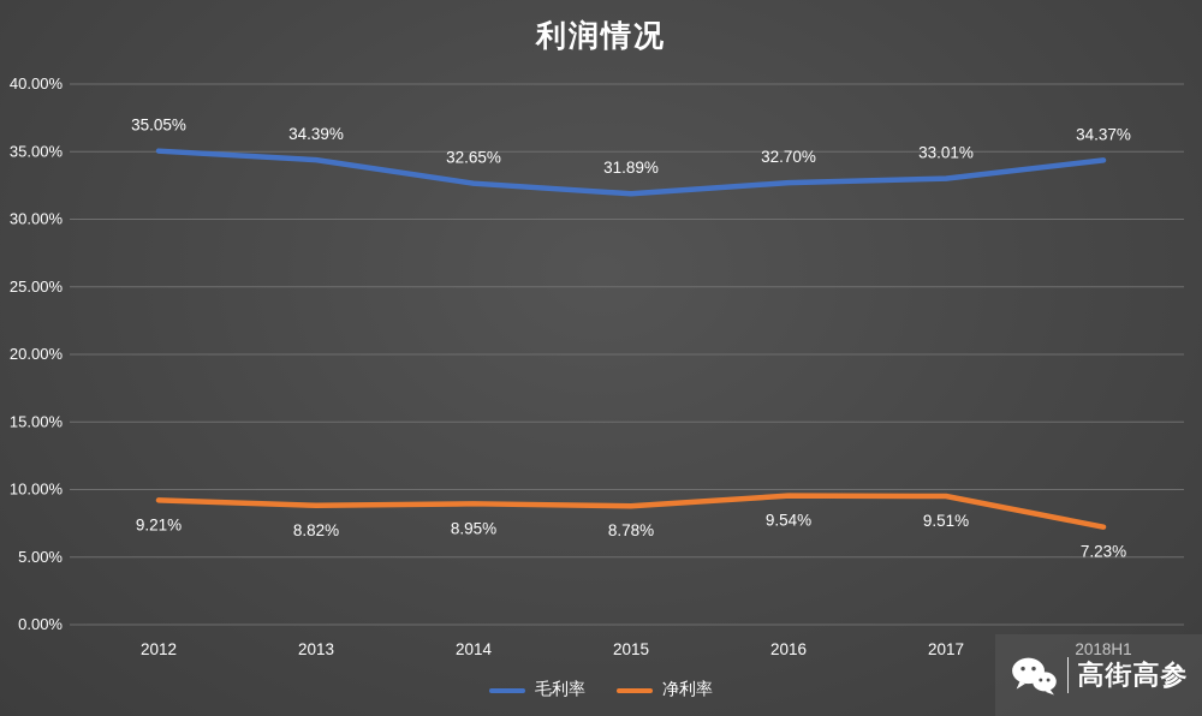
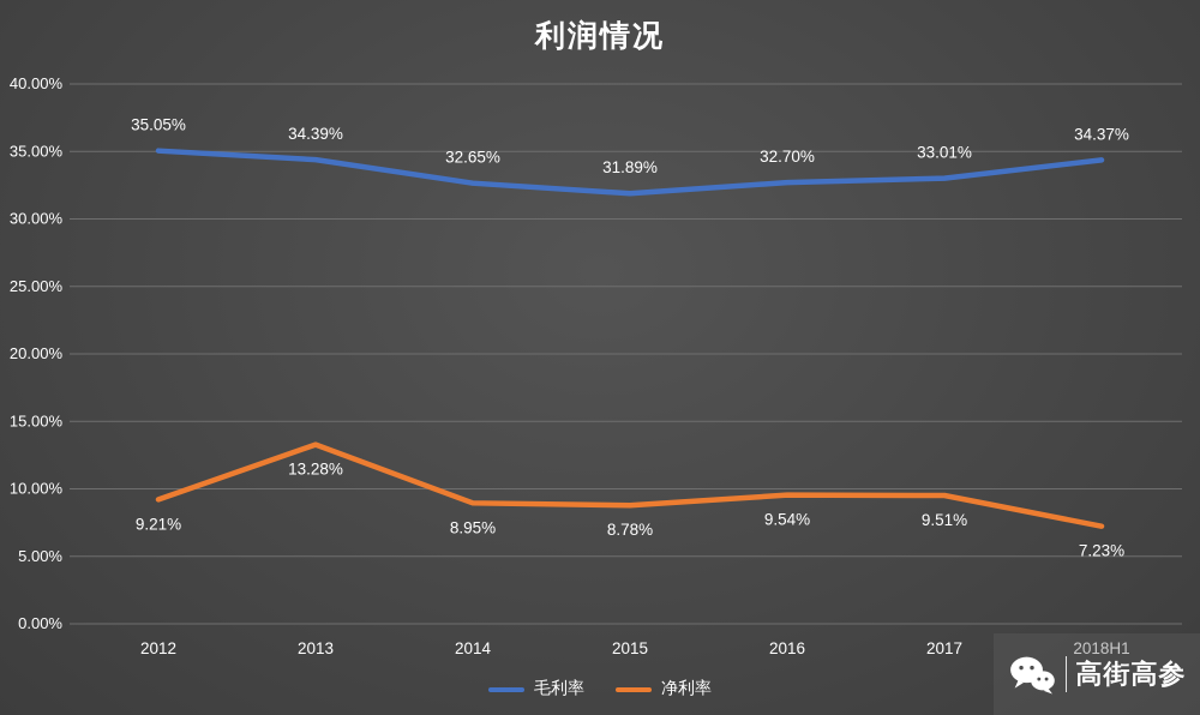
净利率/2013: 8.82% -> 13.28%
